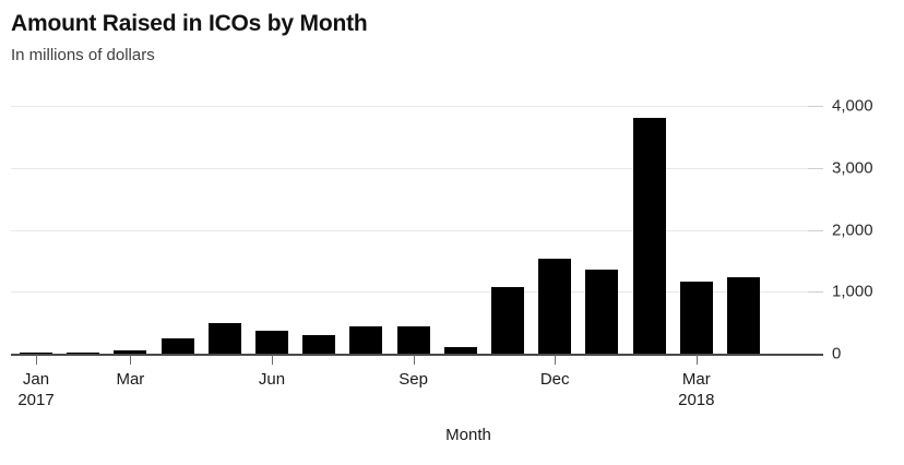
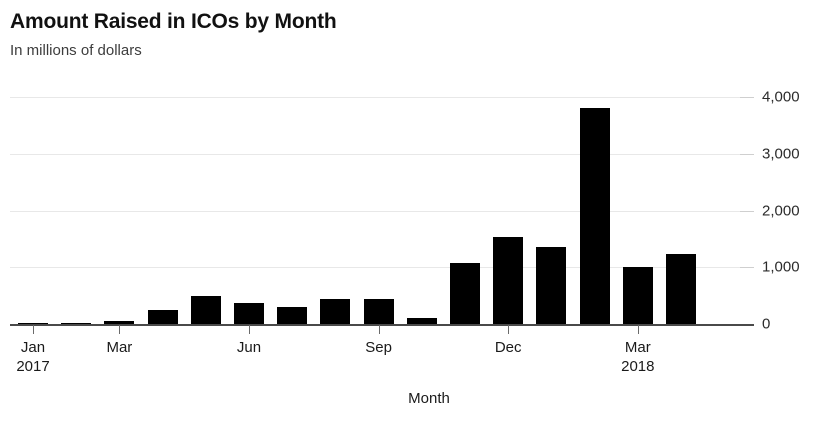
Mar 2018: 1200 -> 1000
